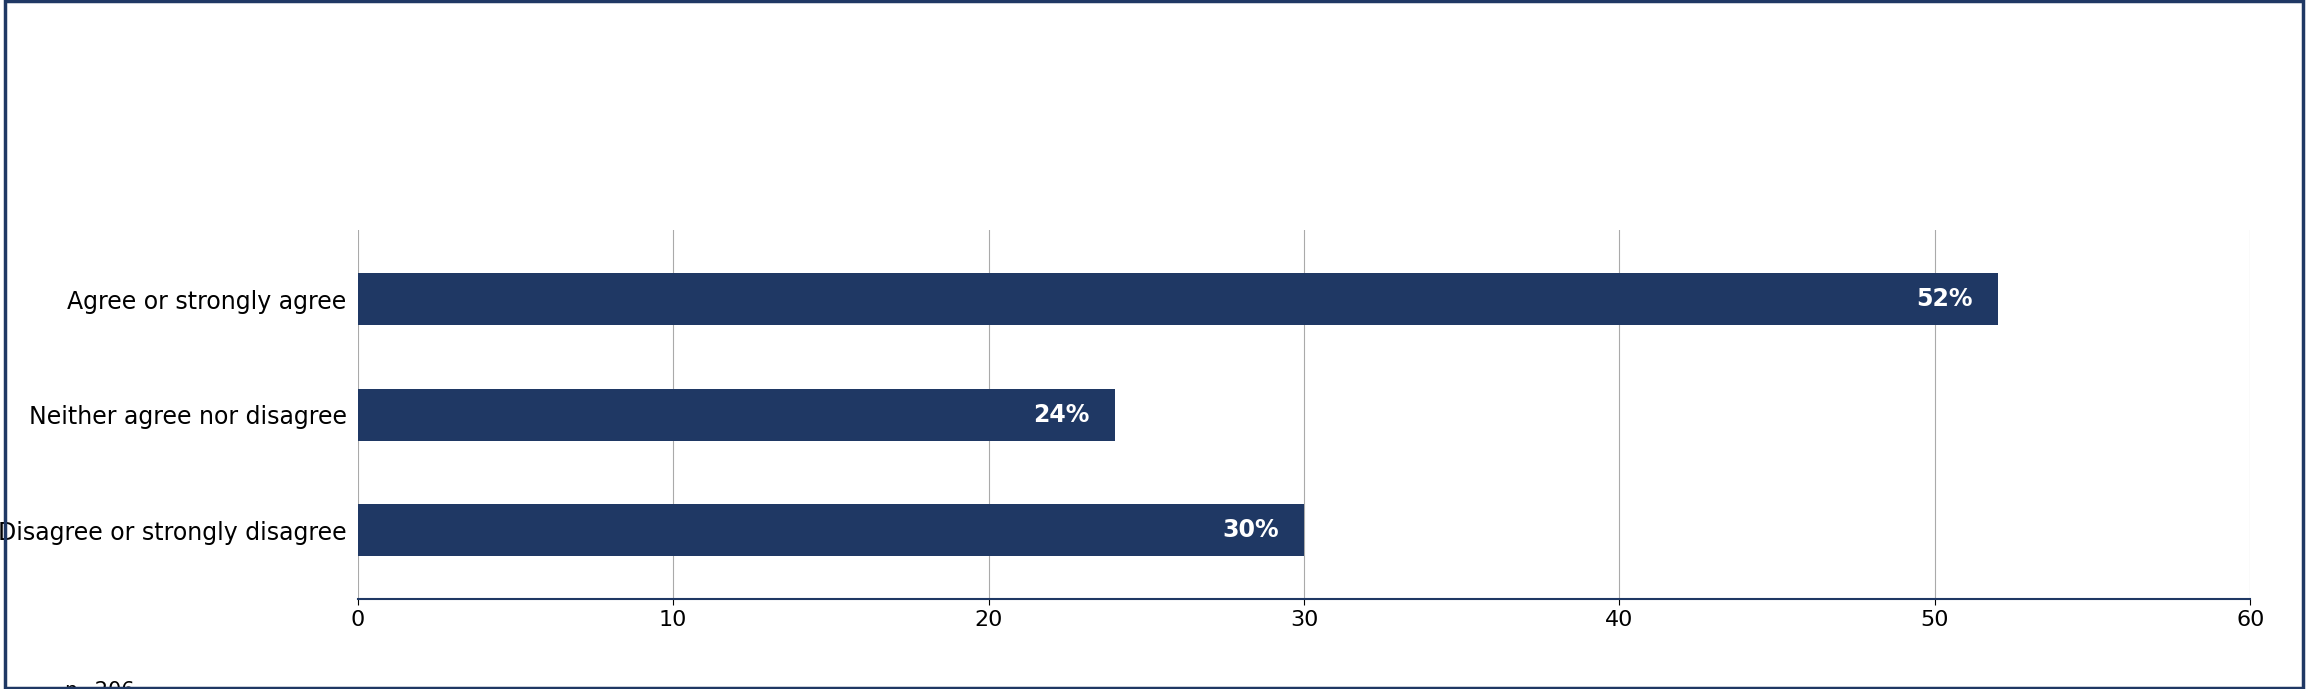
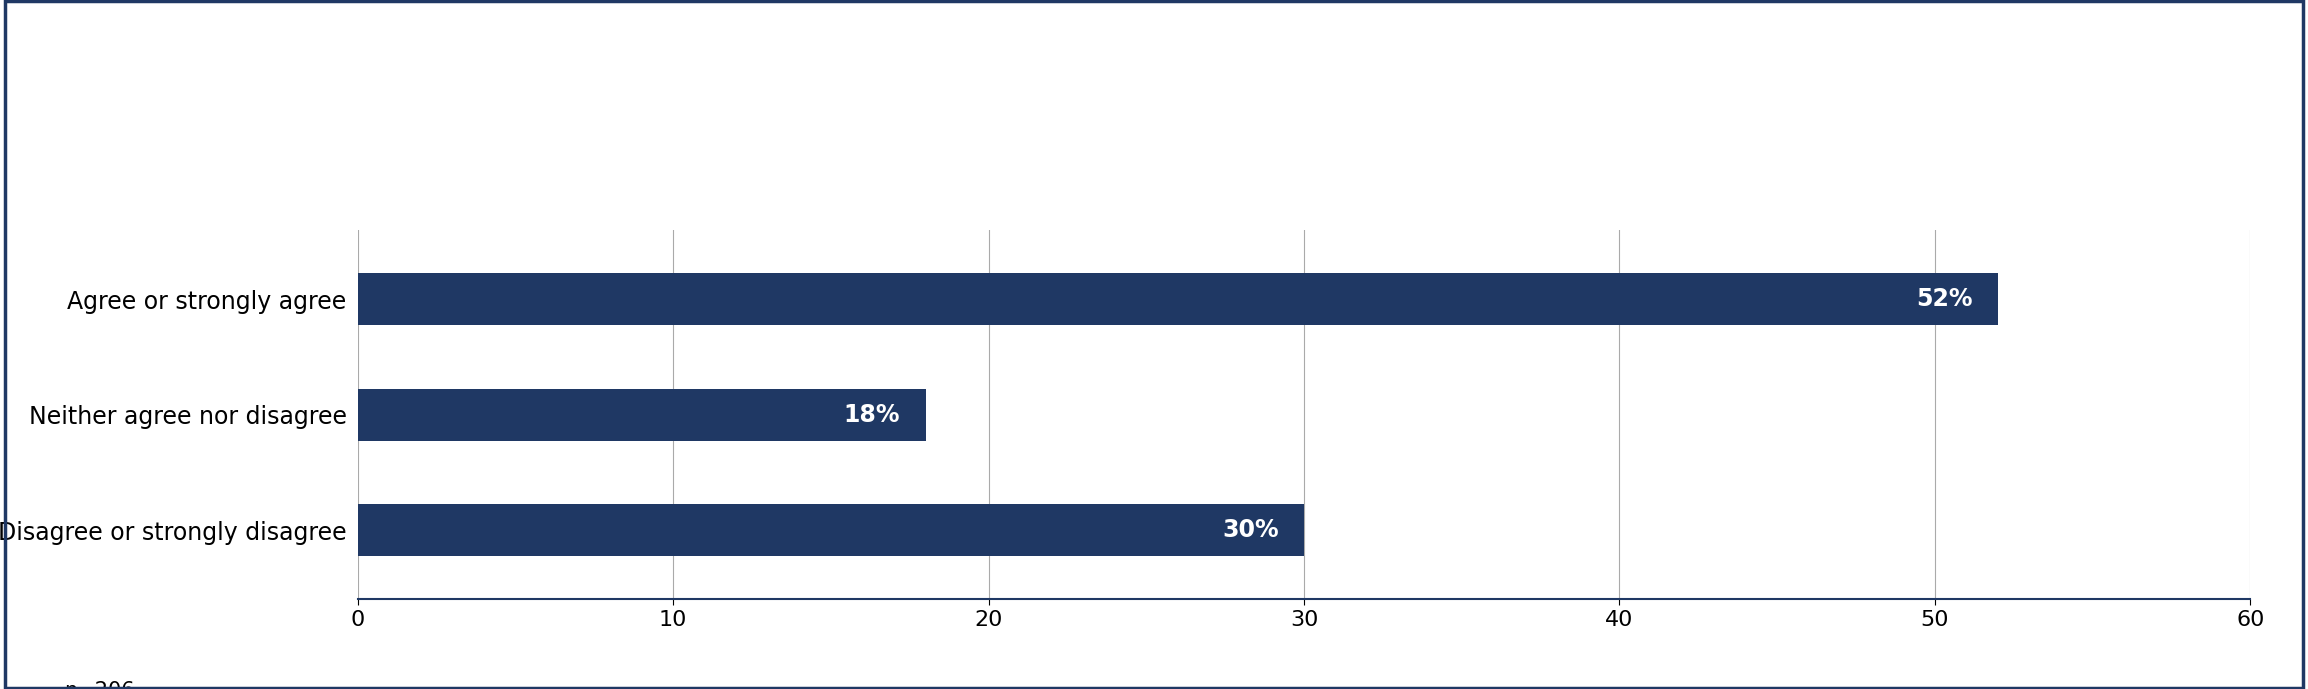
Neither agree nor disagree: 24% -> 18%
